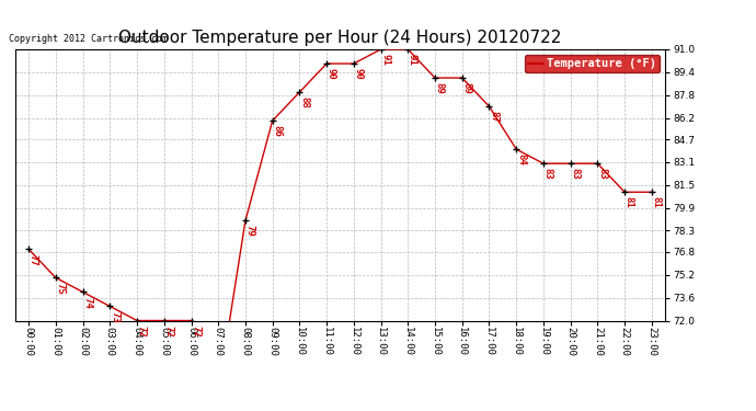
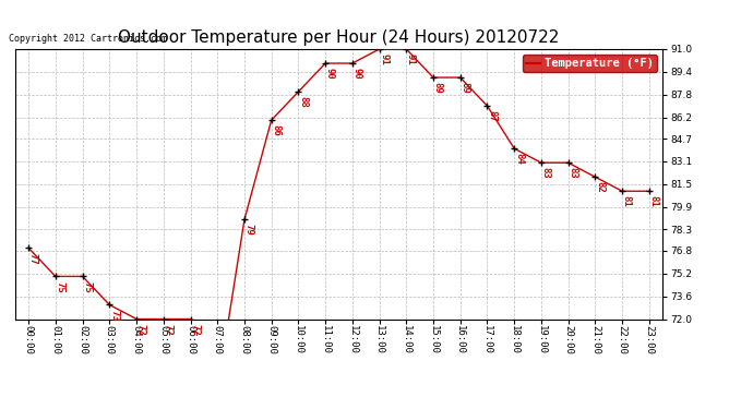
02:00: 74 -> 75
21:00: 83 -> 82
